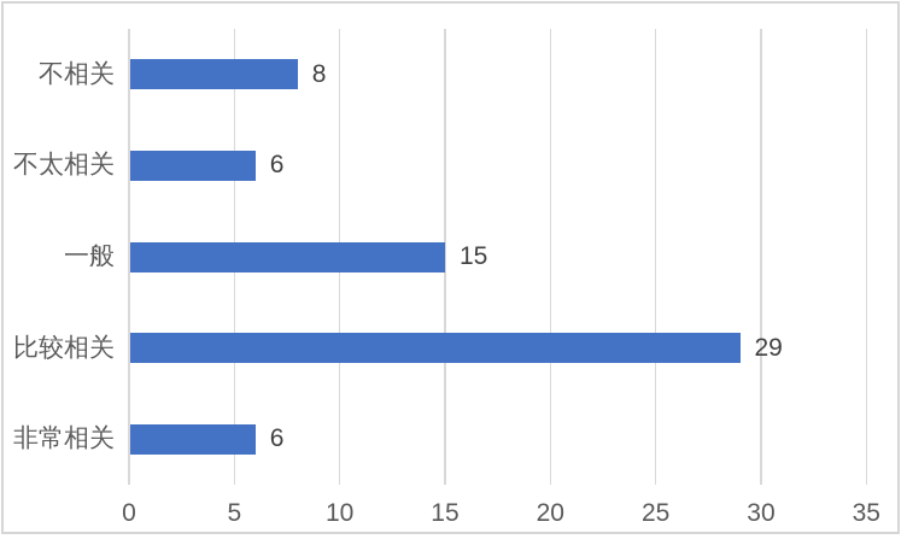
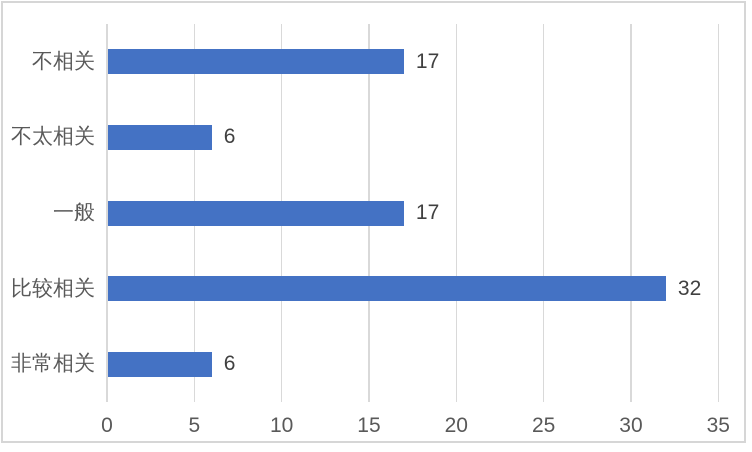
不相关: 8 -> 17
一般: 15 -> 17
比较相关: 29 -> 32
